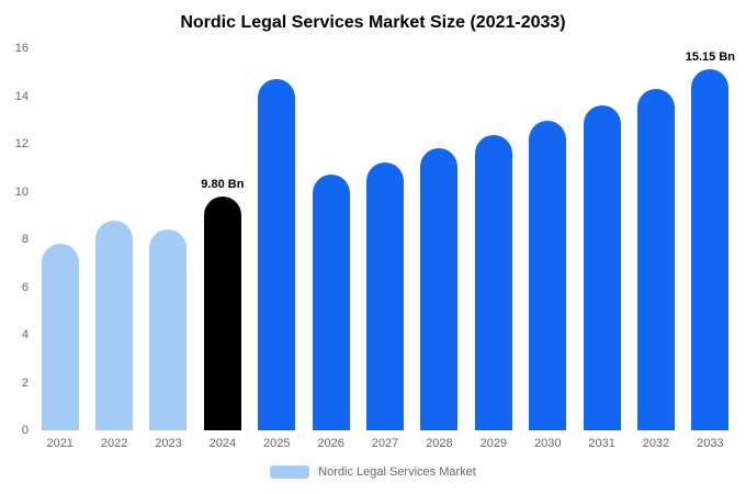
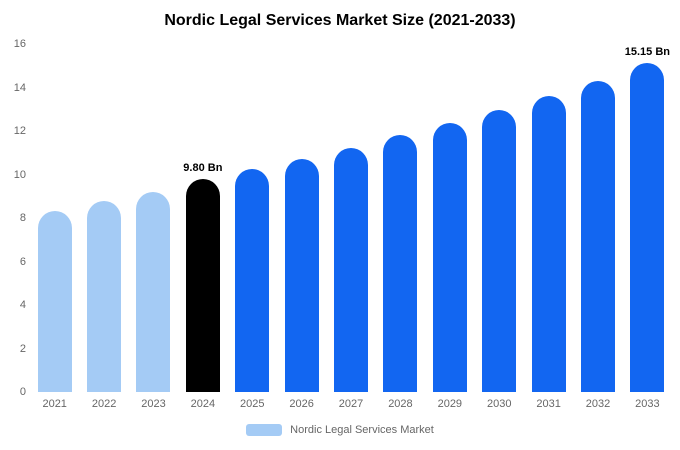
2021: 7.8 -> 8.3
2023: 8.4 -> 9.2
2025: 14.7 -> 10.2
